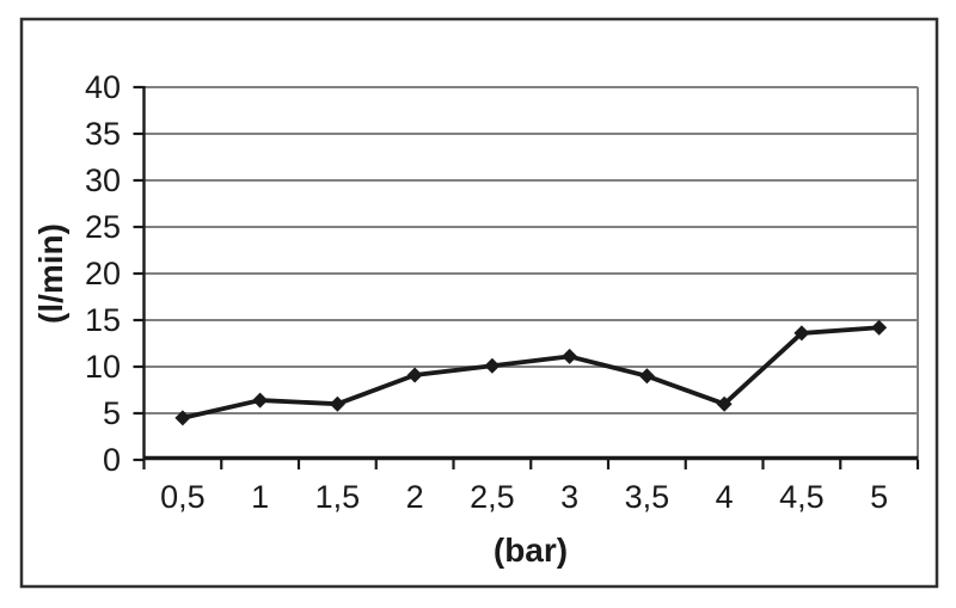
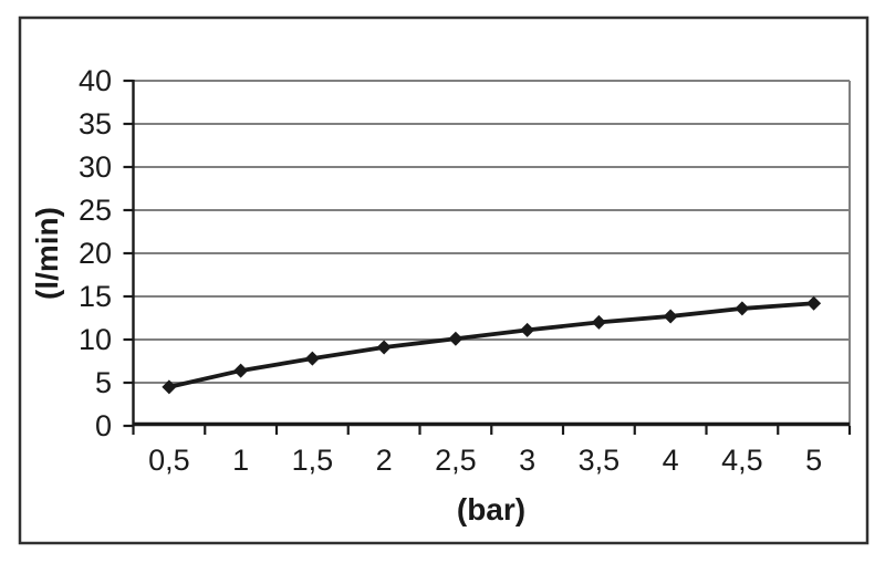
1,5: 6 -> 8
3,5: 9 -> 12
4: 6 -> 13
